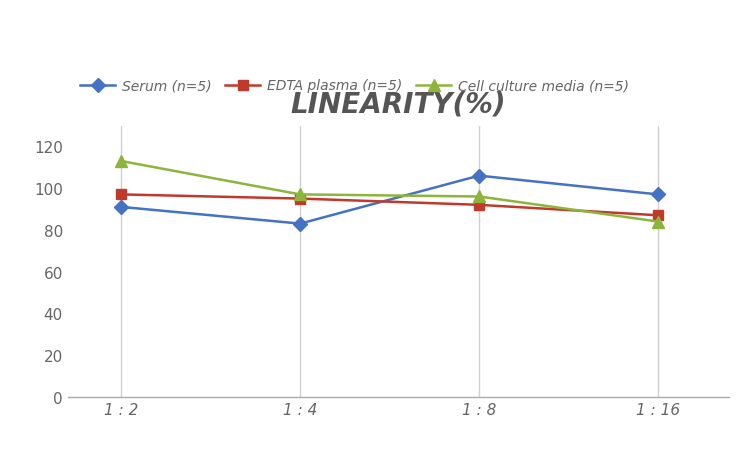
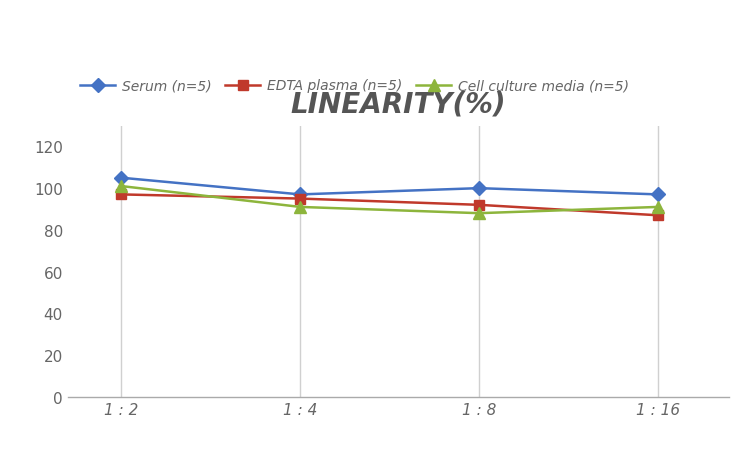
Serum (n=5)/1 : 2: 91 -> 105
Cell culture media (n=5)/1 : 2: 113 -> 101
Serum (n=5)/1 : 4: 83 -> 97
Cell culture media (n=5)/1 : 4: 97 -> 91
Serum (n=5)/1 : 8: 106 -> 100
Cell culture media (n=5)/1 : 8: 96 -> 88
Cell culture media (n=5)/1 : 16: 84 -> 91
